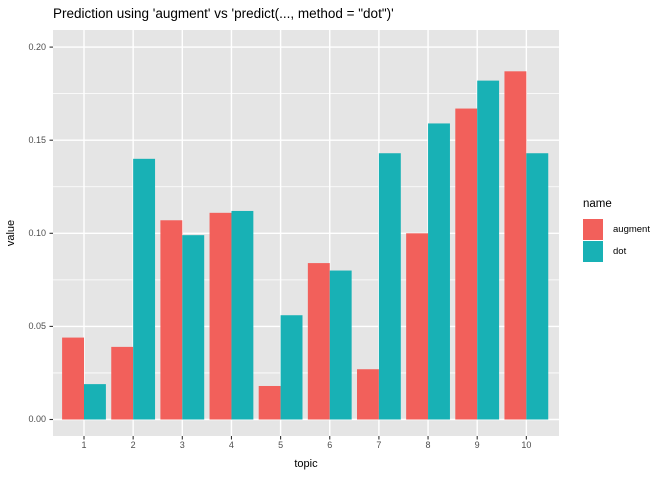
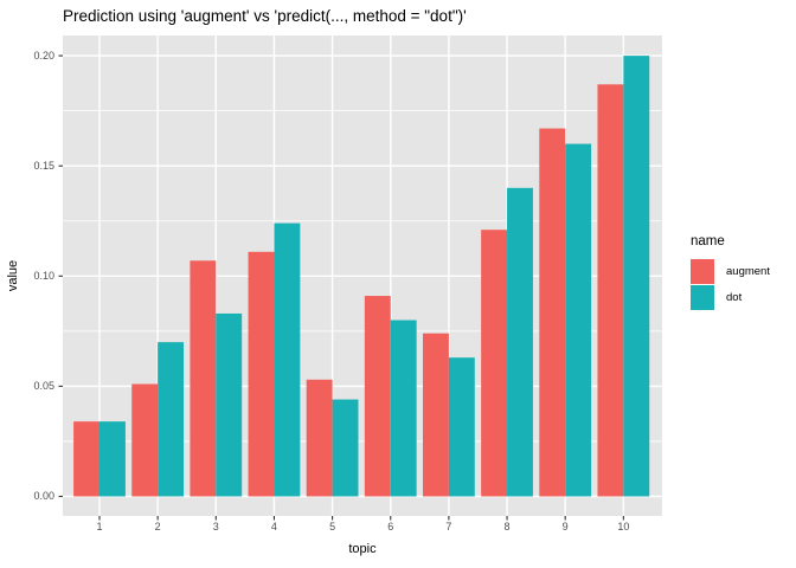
augment/1: 0.044 -> 0.034
dot/1: 0.019 -> 0.034
augment/2: 0.039 -> 0.051
dot/2: 0.140 -> 0.070
dot/3: 0.099 -> 0.083
dot/4: 0.112 -> 0.124
augment/5: 0.018 -> 0.053
dot/5: 0.056 -> 0.044
augment/6: 0.084 -> 0.091
augment/7: 0.027 -> 0.074
dot/7: 0.143 -> 0.063
augment/8: 0.100 -> 0.121
dot/8: 0.159 -> 0.140
dot/9: 0.182 -> 0.160
dot/10: 0.143 -> 0.200
